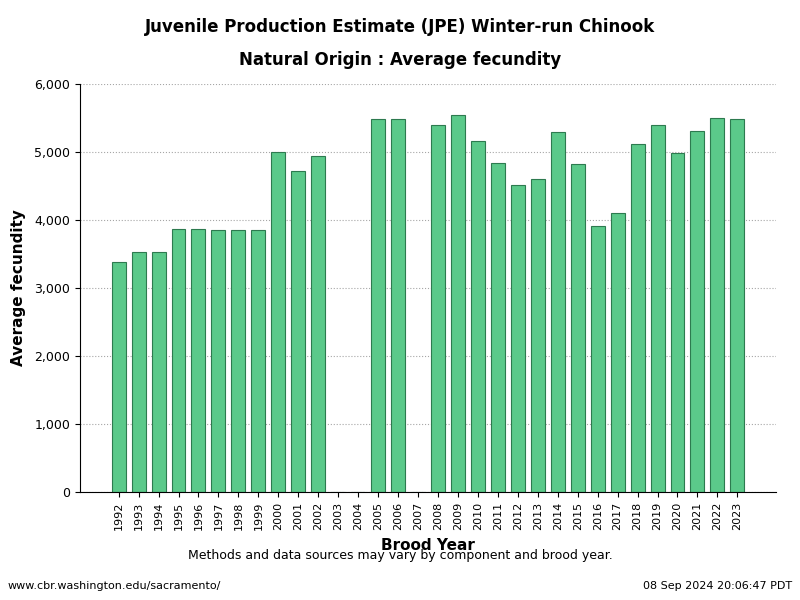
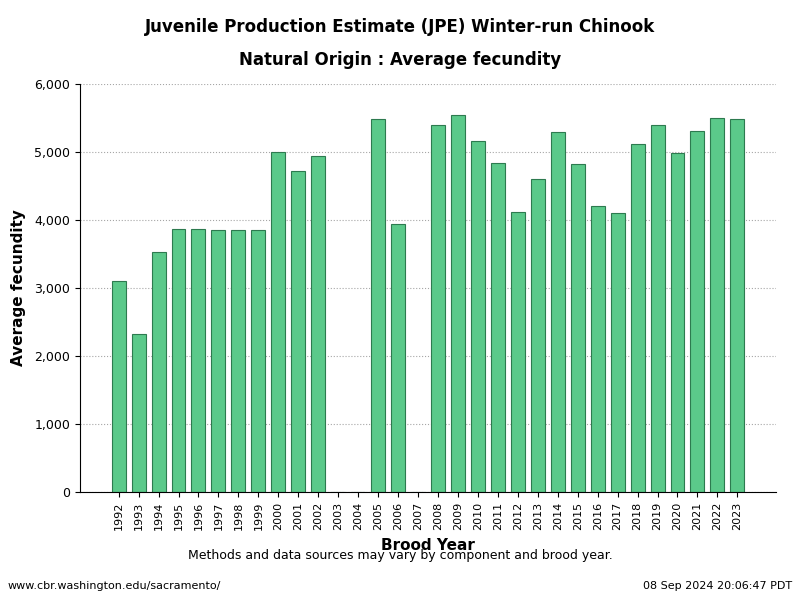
1992: 3,380 -> 3,100
1993: 3,530 -> 2,320
2006: 5,490 -> 3,940
2012: 4,510 -> 4,120
2016: 3,910 -> 4,200
